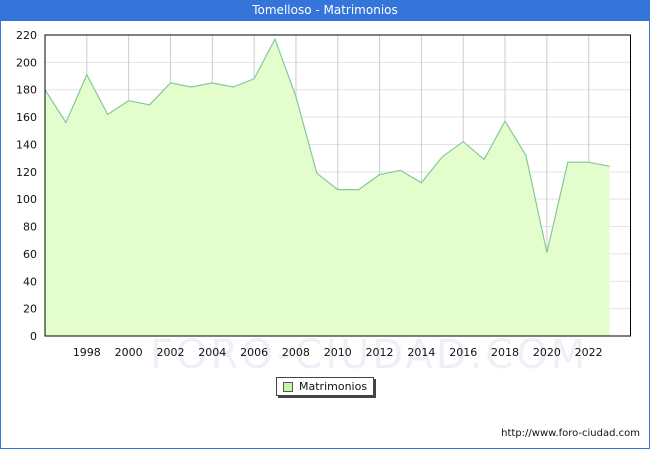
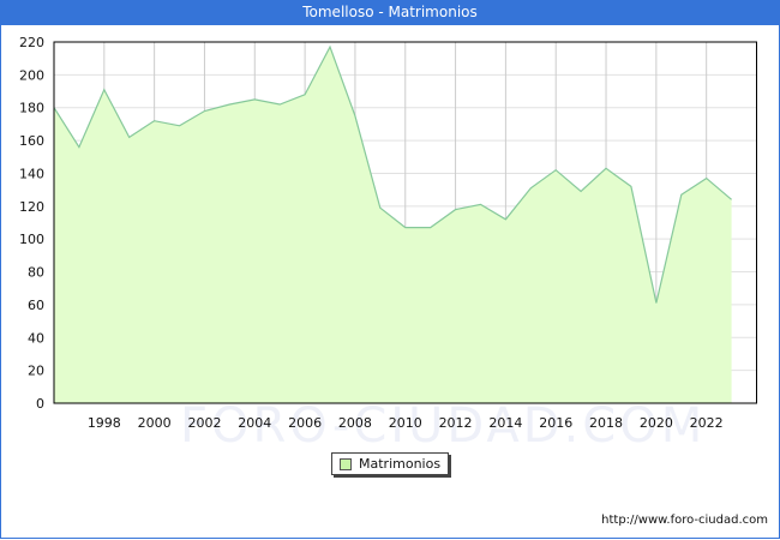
2002: 185 -> 178
2018: 157 -> 143
2022: 127 -> 137
